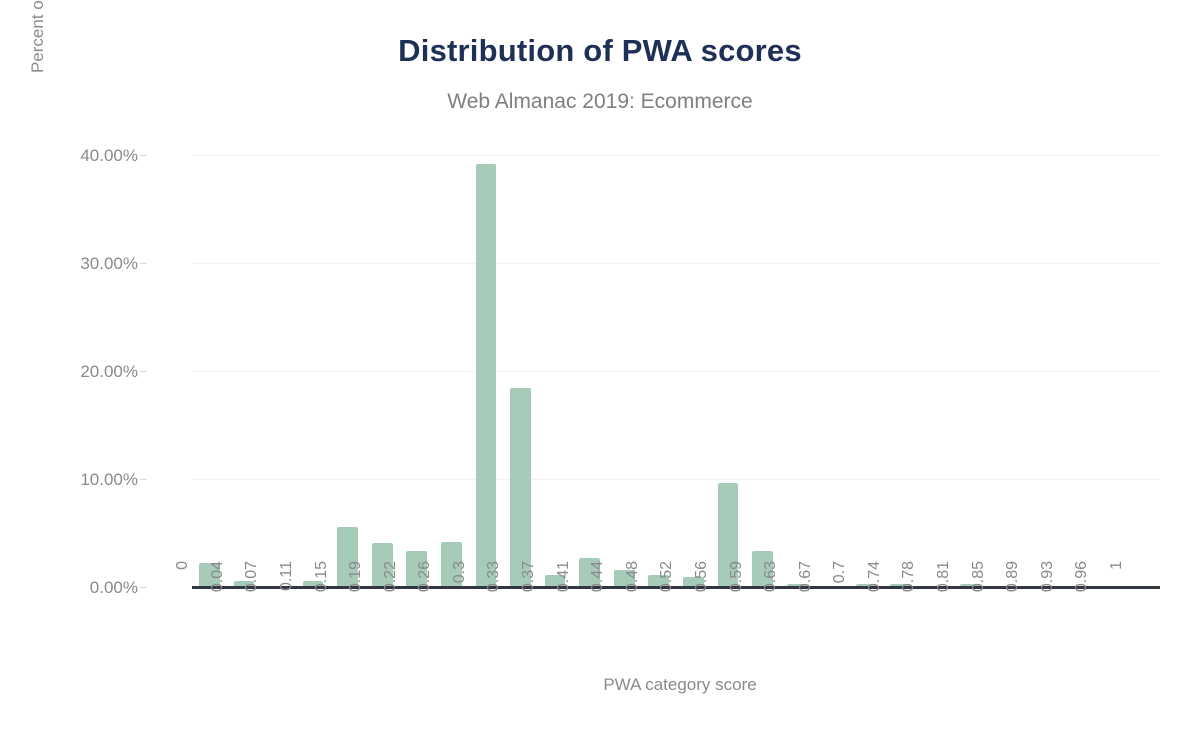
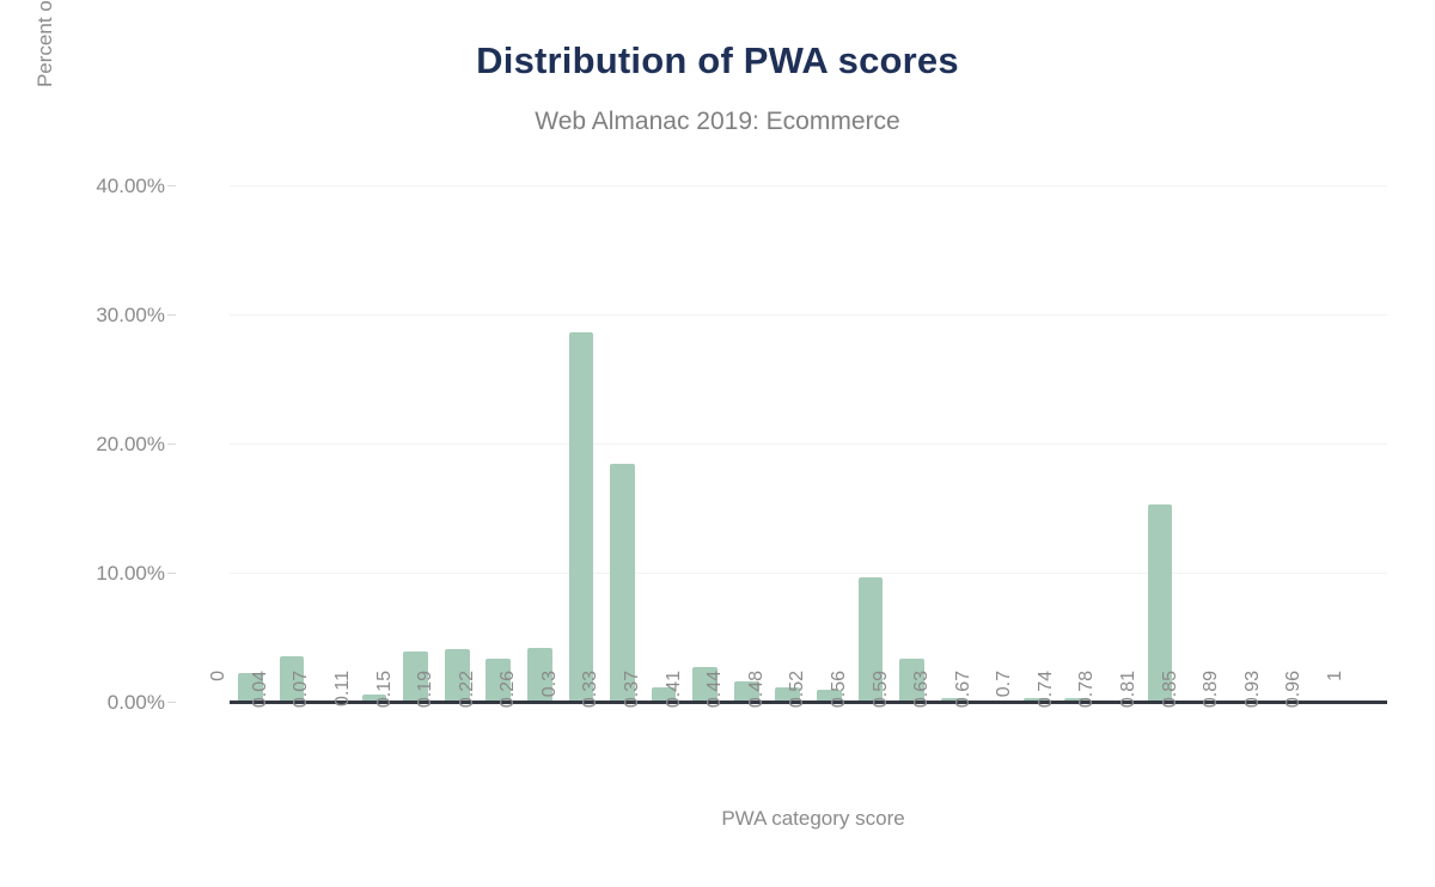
0.04: 0.6% -> 3.5%
0.15: 5.6% -> 3.9%
0.3: 39.2% -> 28.6%
0.81: 0.2% -> 15.3%
